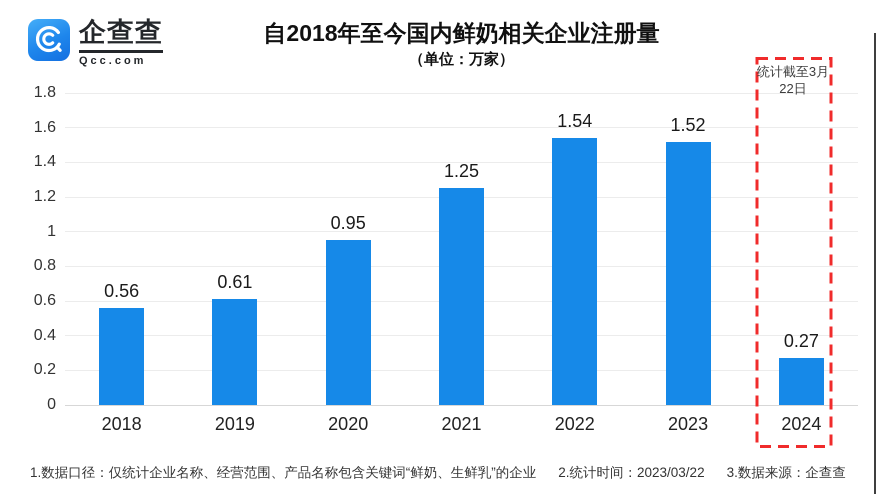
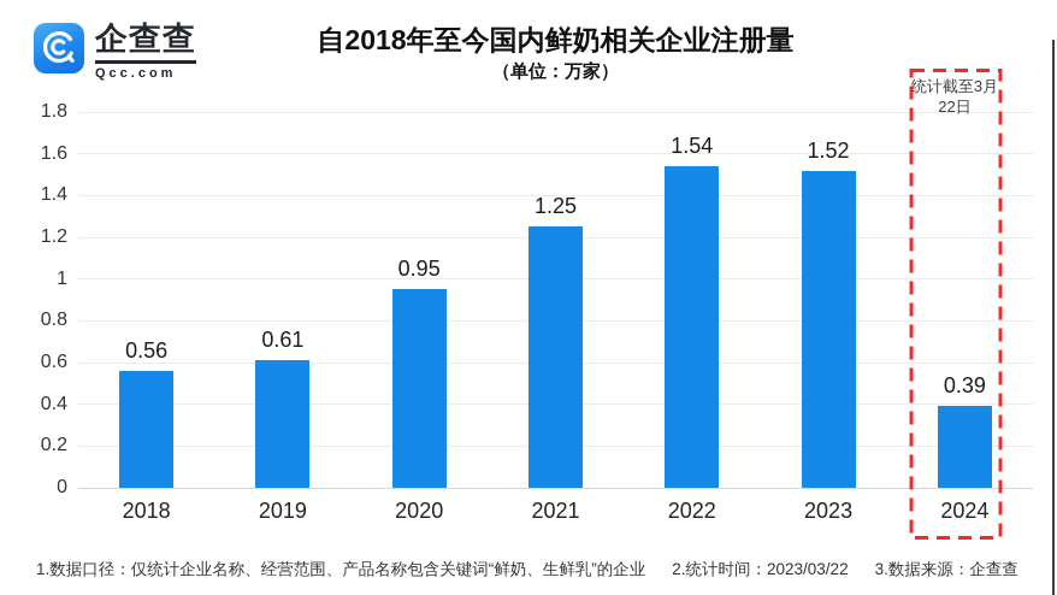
2024: 0.27 -> 0.39
